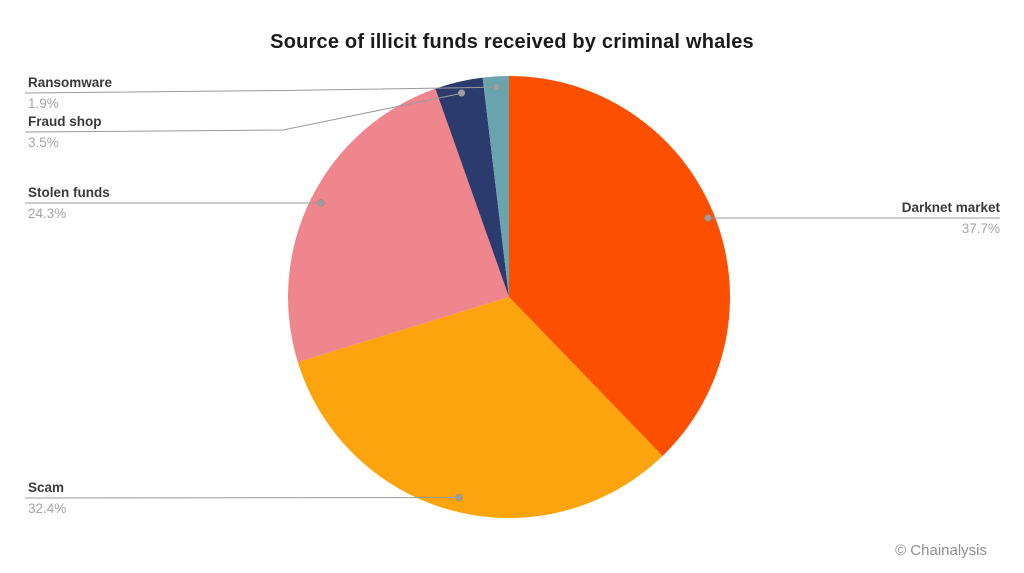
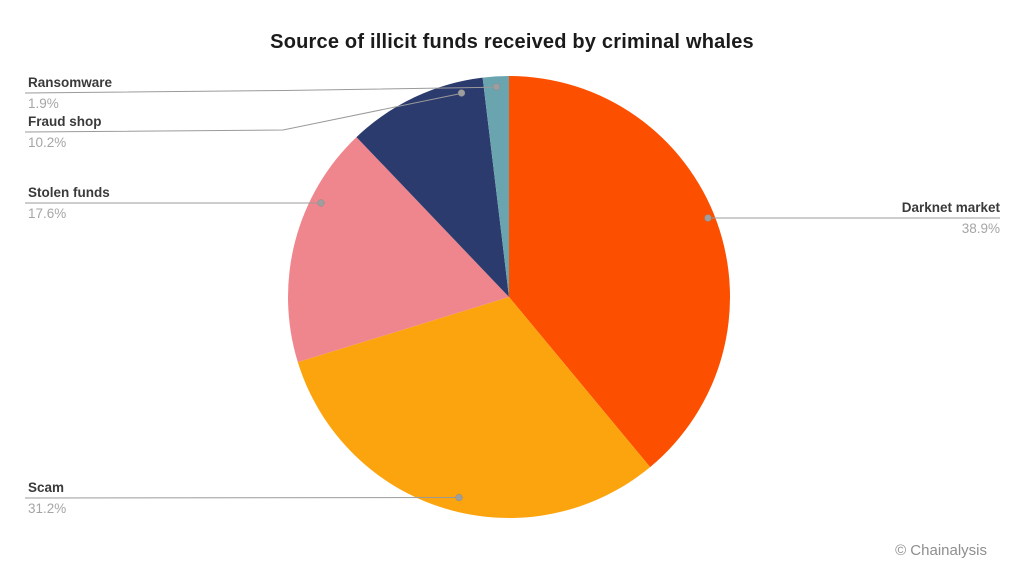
Darknet market: 37.7% -> 38.9%
Scam: 32.4% -> 31.2%
Stolen funds: 24.3% -> 17.6%
Fraud shop: 3.5% -> 10.2%
